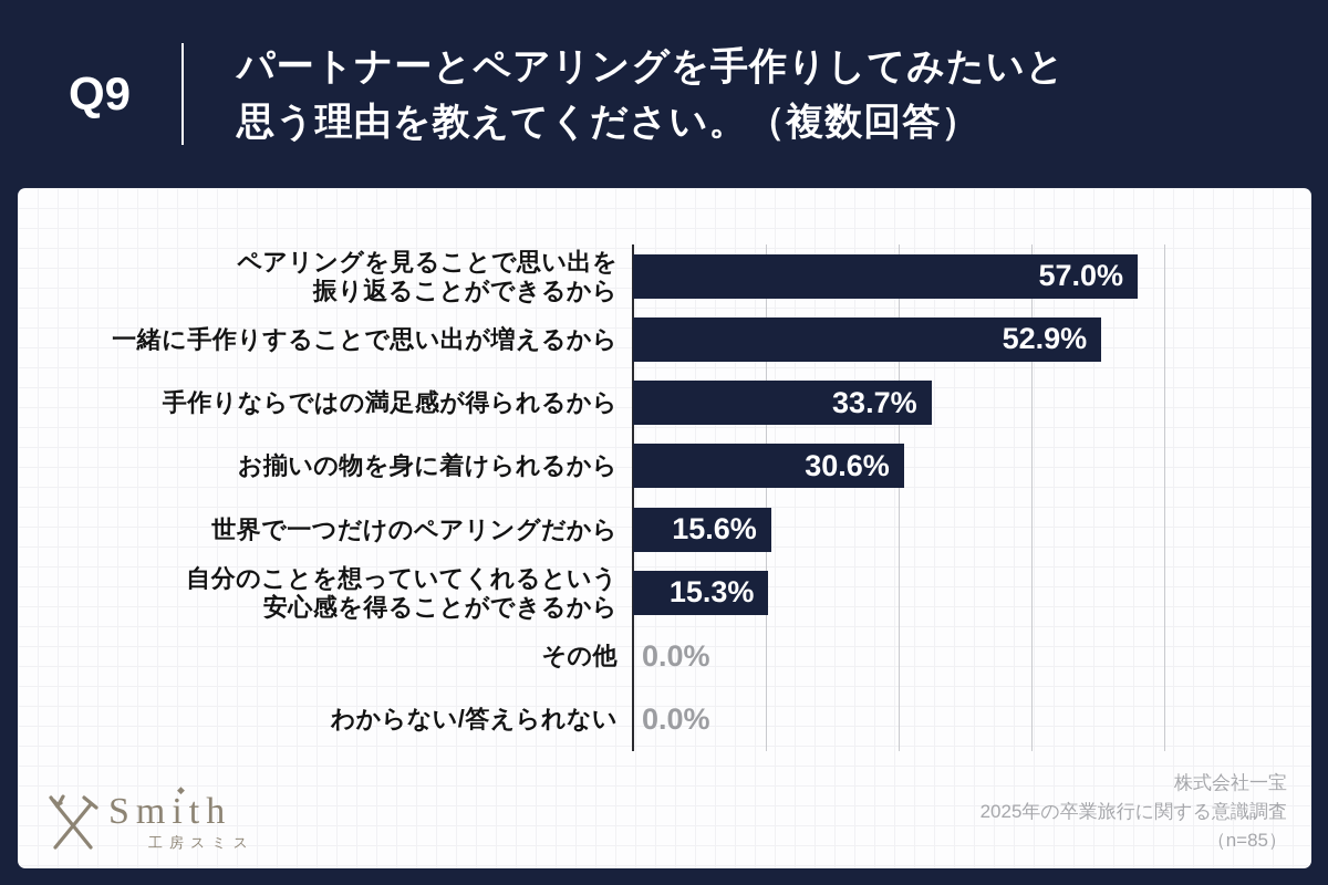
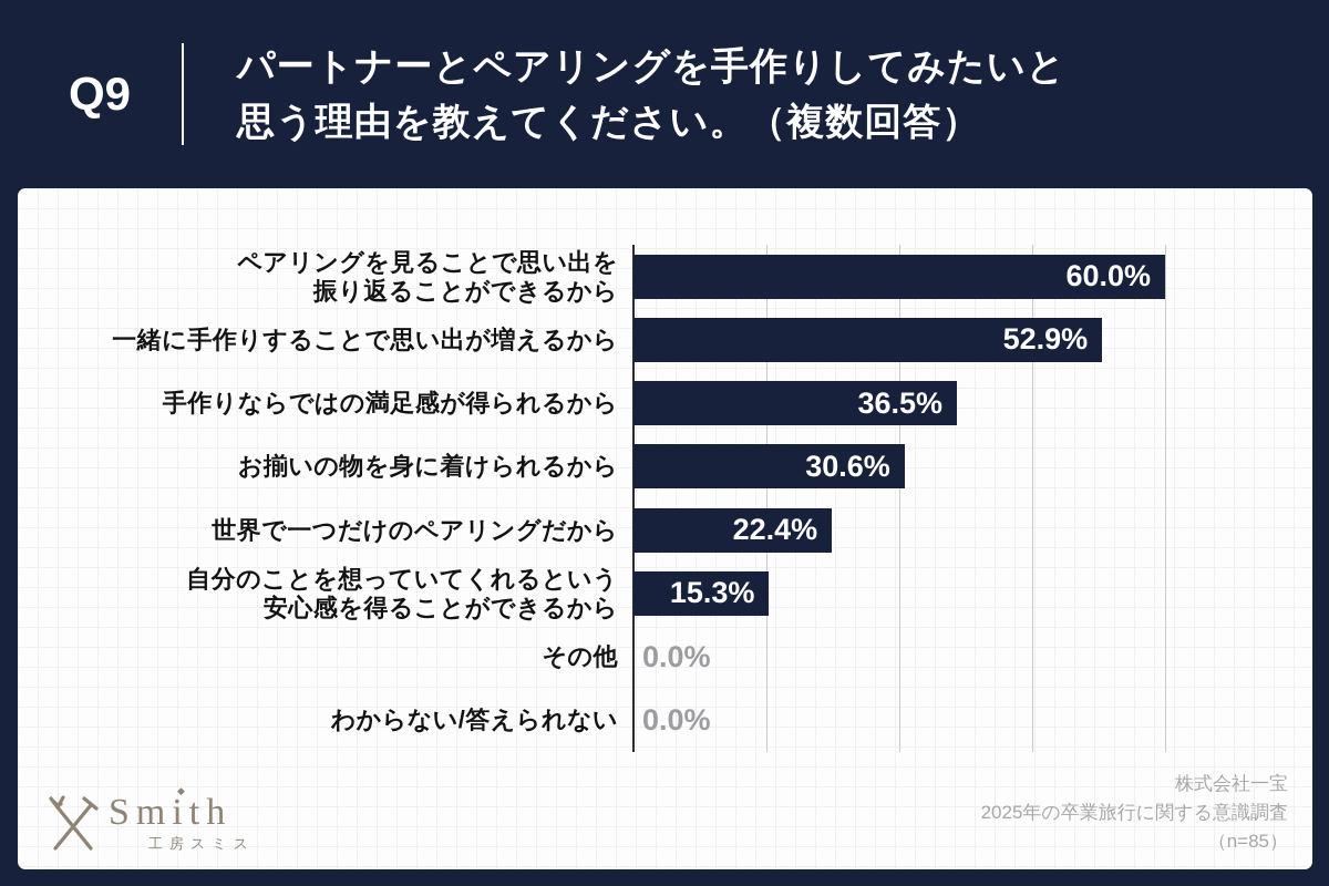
ペアリングを見ることで思い出を 振り返ることができるから: 57.0% -> 60.0%
手作りならではの満足感が得られるから: 33.7% -> 36.5%
世界で一つだけのペアリングだから: 15.6% -> 22.4%
